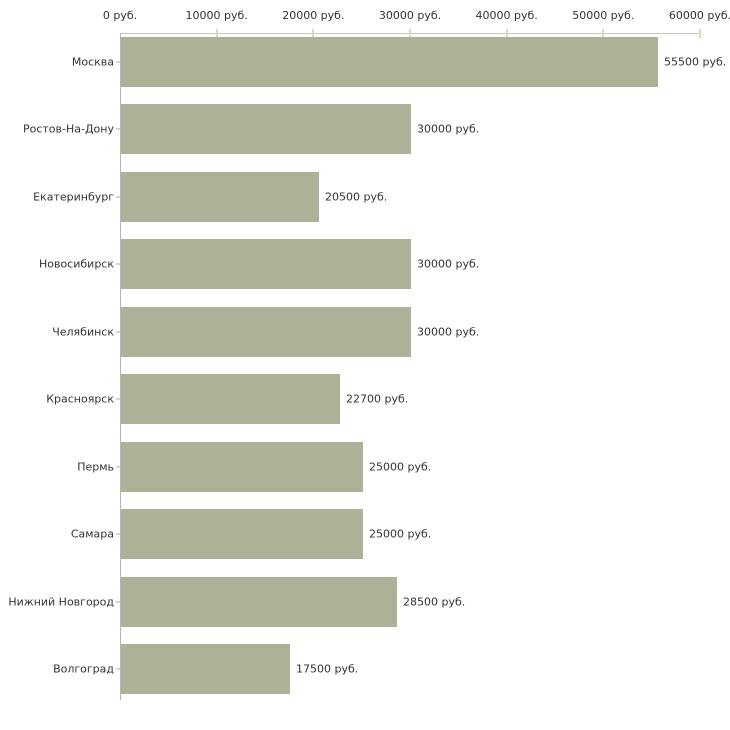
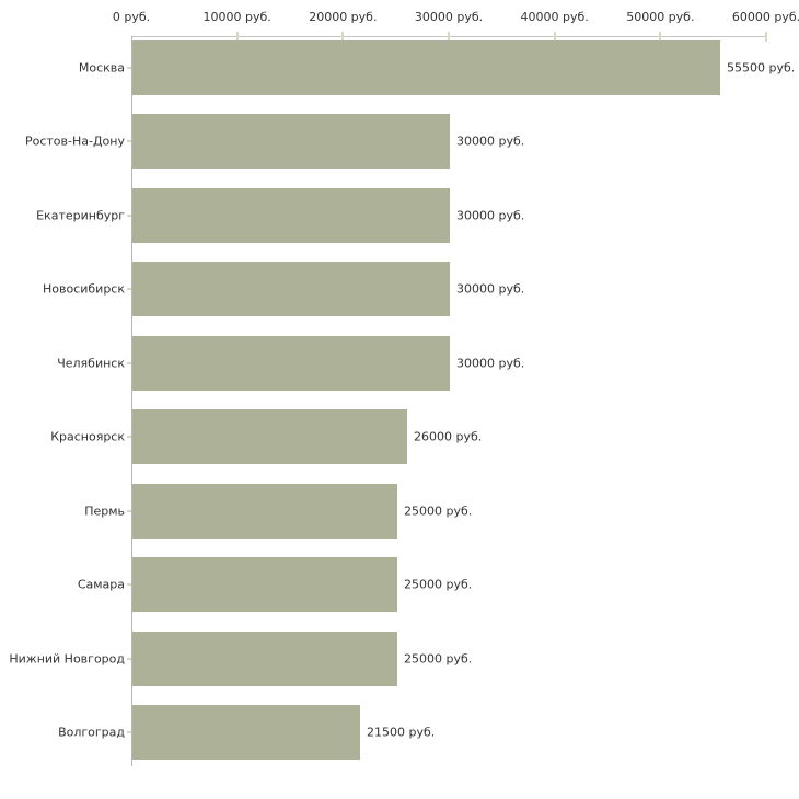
Екатеринбург: 20500 -> 30000
Красноярск: 22700 -> 26000
Нижний Новгород: 28500 -> 25000
Волгоград: 17500 -> 21500
